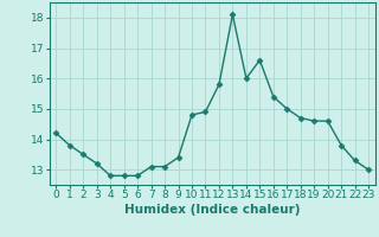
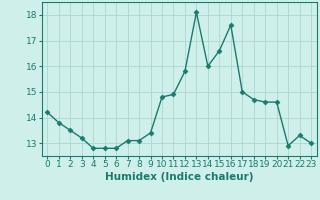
16: 15.4 -> 17.6
21: 13.8 -> 12.9
